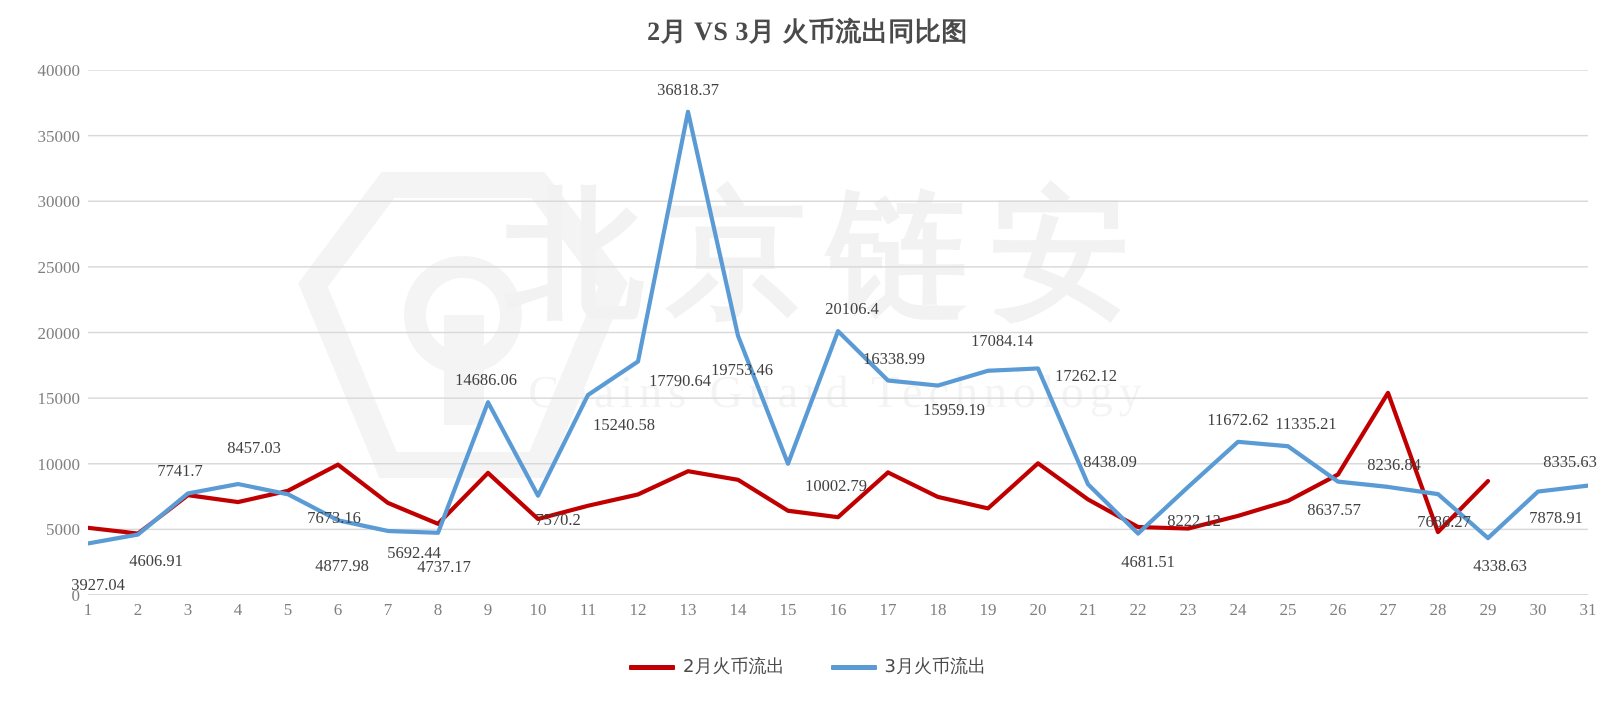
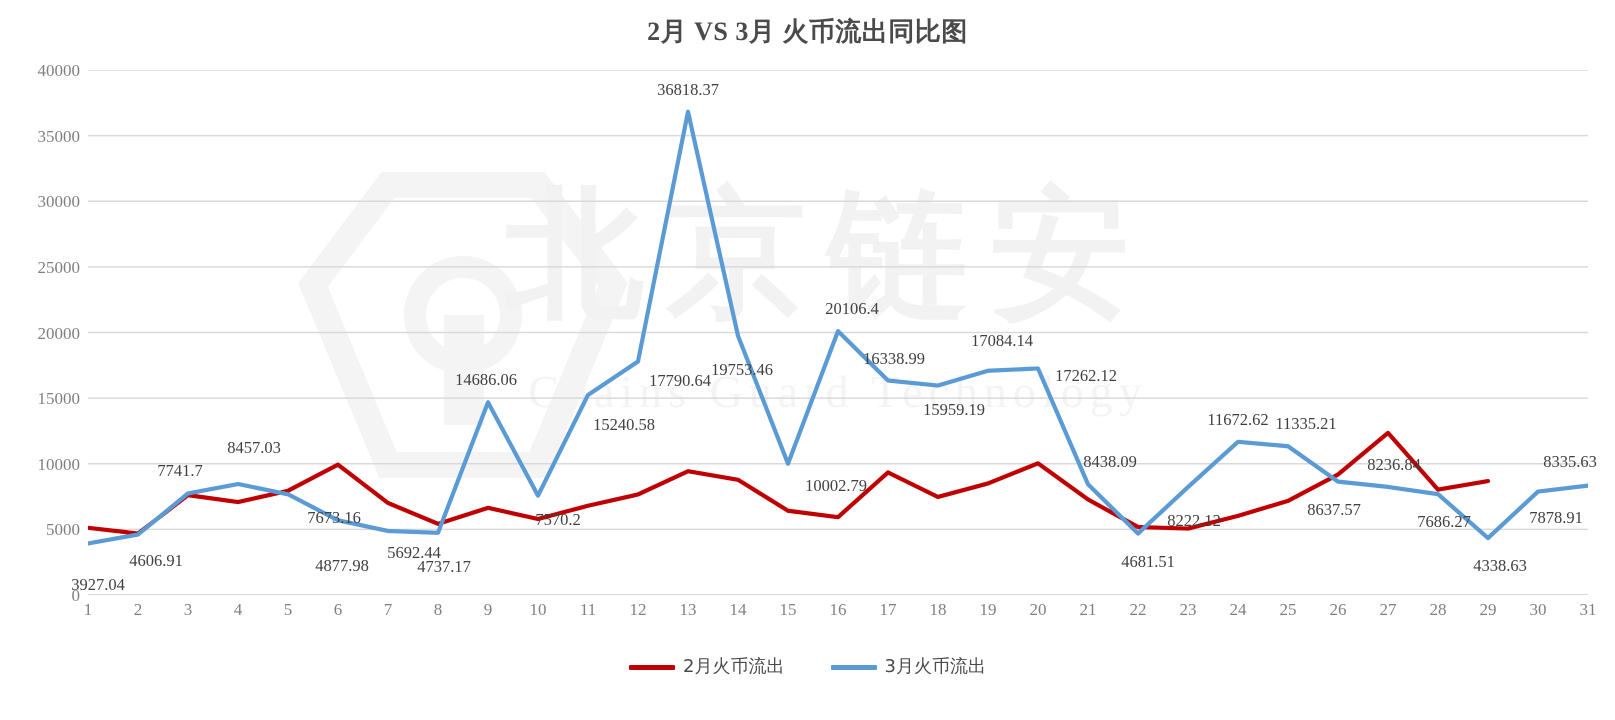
2月火币流出/9: 9300 -> 6600
2月火币流出/19: 6600 -> 8500
2月火币流出/27: 15400 -> 12400
2月火币流出/28: 4800 -> 8000
